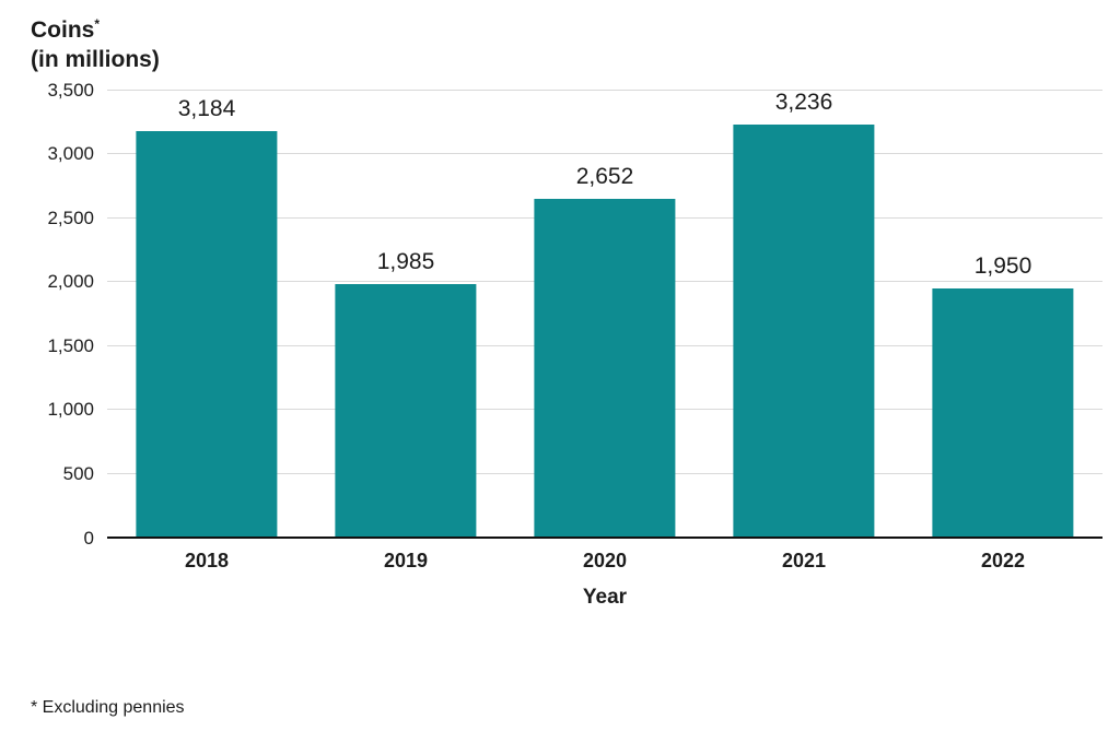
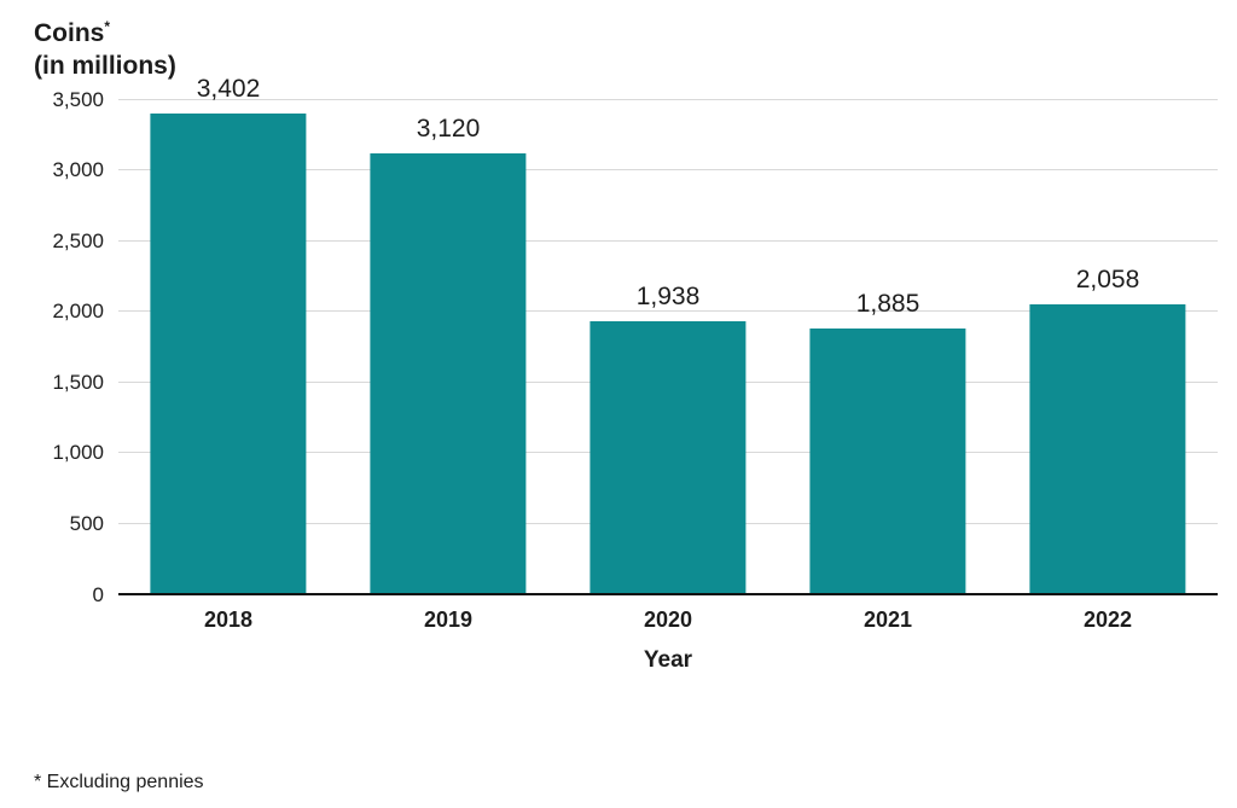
2018: 3,184 -> 3,402
2019: 1,985 -> 3,120
2020: 2,652 -> 1,938
2021: 3,236 -> 1,885
2022: 1,950 -> 2,058
